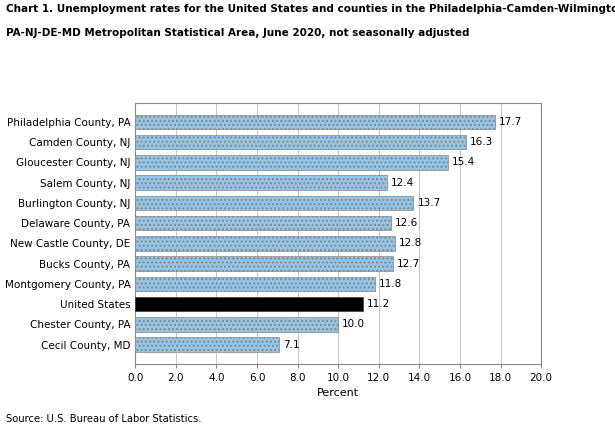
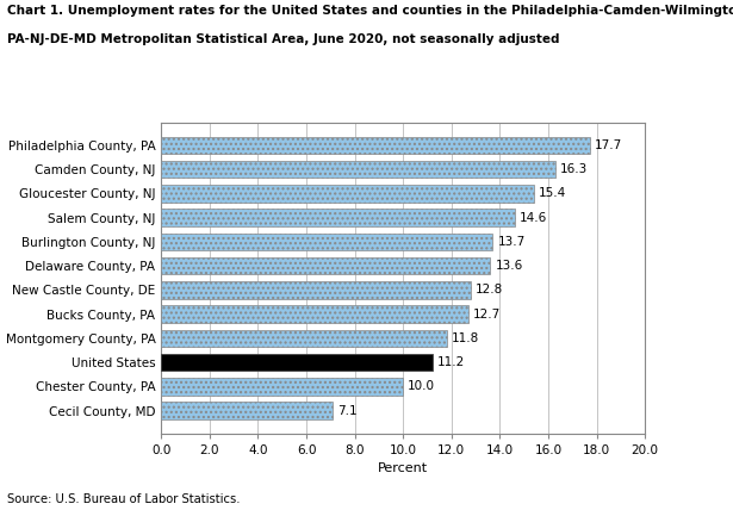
Salem County, NJ: 12.4 -> 14.6
Delaware County, PA: 12.6 -> 13.6
